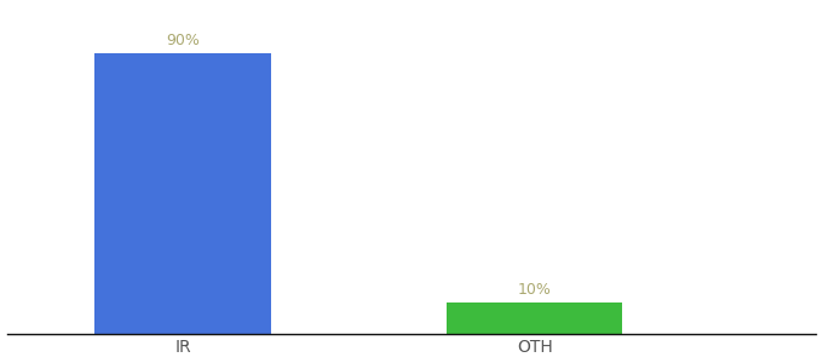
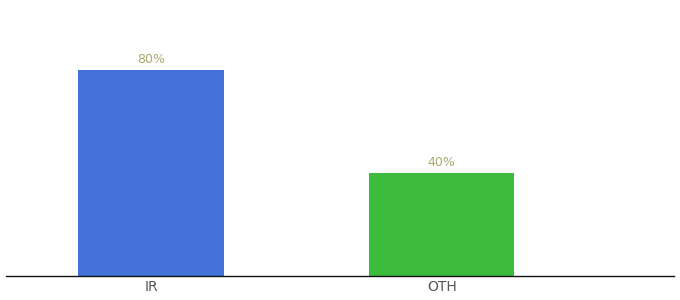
IR: 90% -> 80%
OTH: 10% -> 40%
